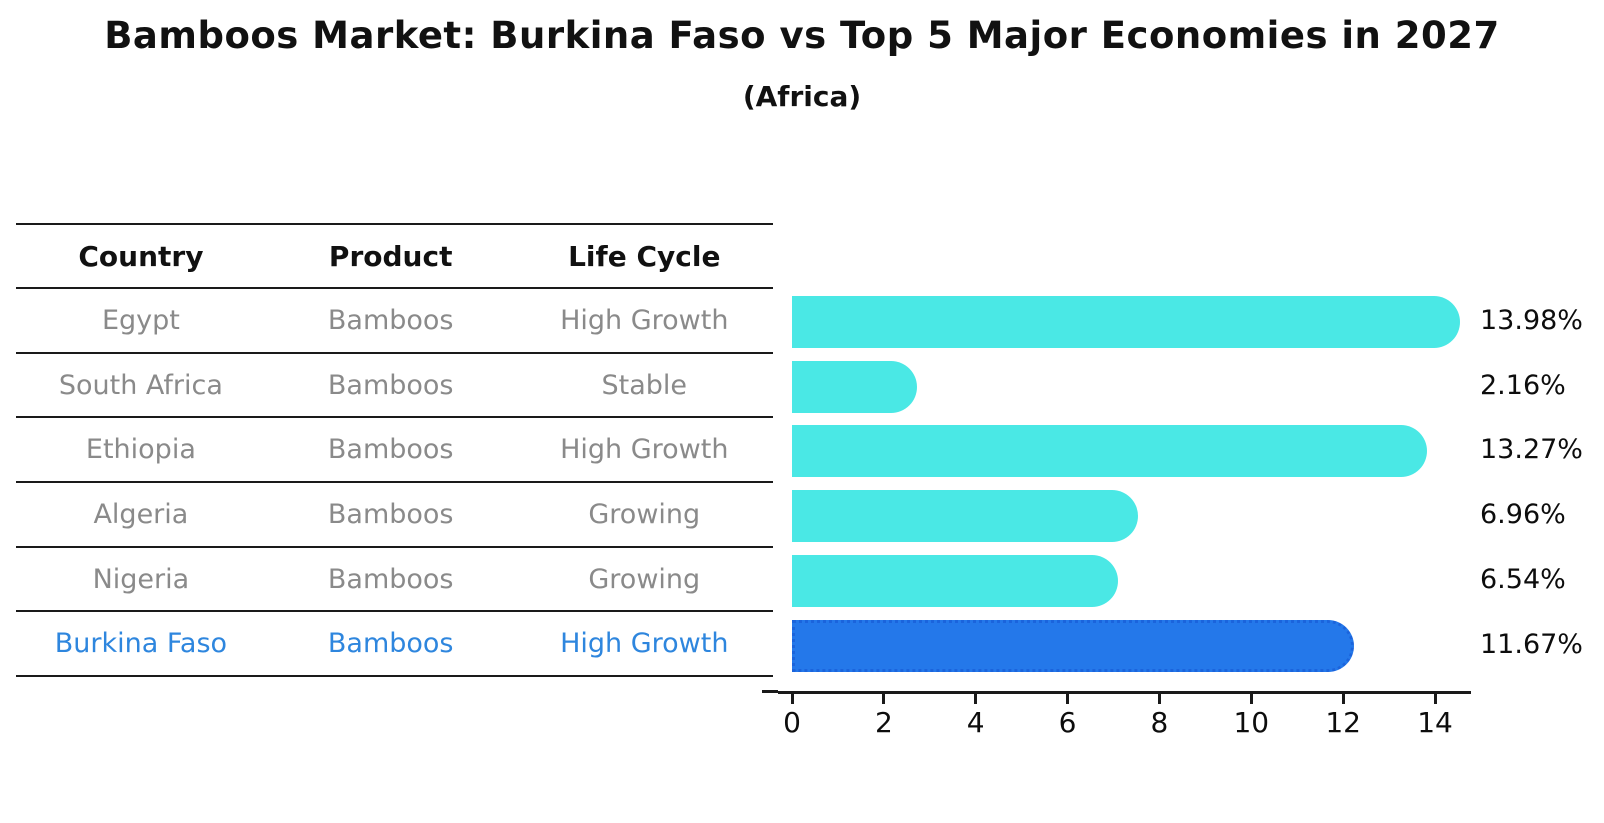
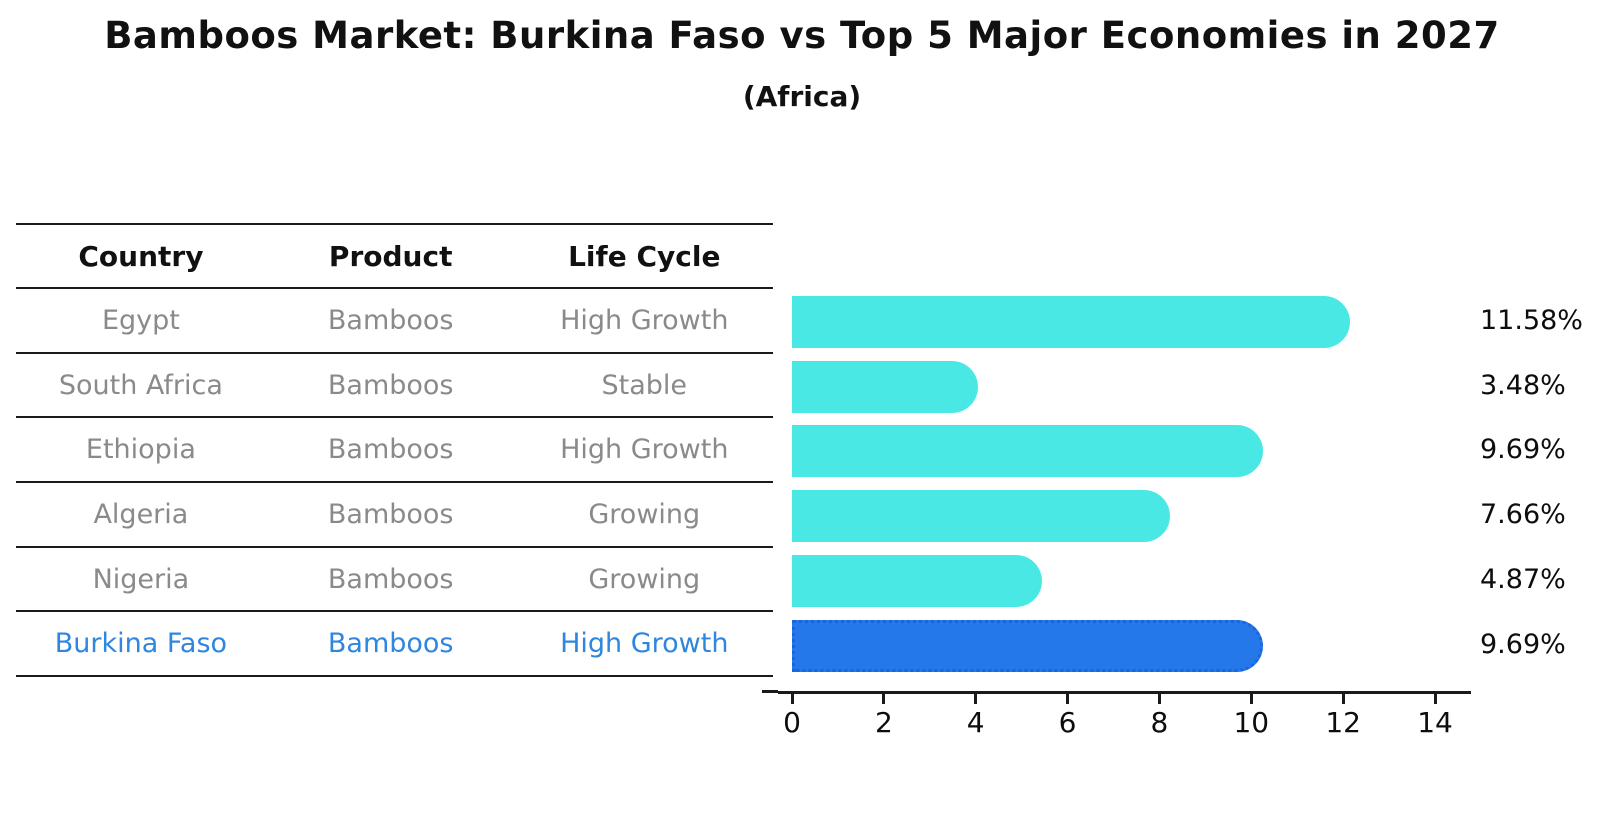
Egypt: 13.98% -> 11.58%
South Africa: 2.16% -> 3.48%
Ethiopia: 13.27% -> 9.69%
Algeria: 6.96% -> 7.66%
Nigeria: 6.54% -> 4.87%
Burkina Faso: 11.67% -> 9.69%
